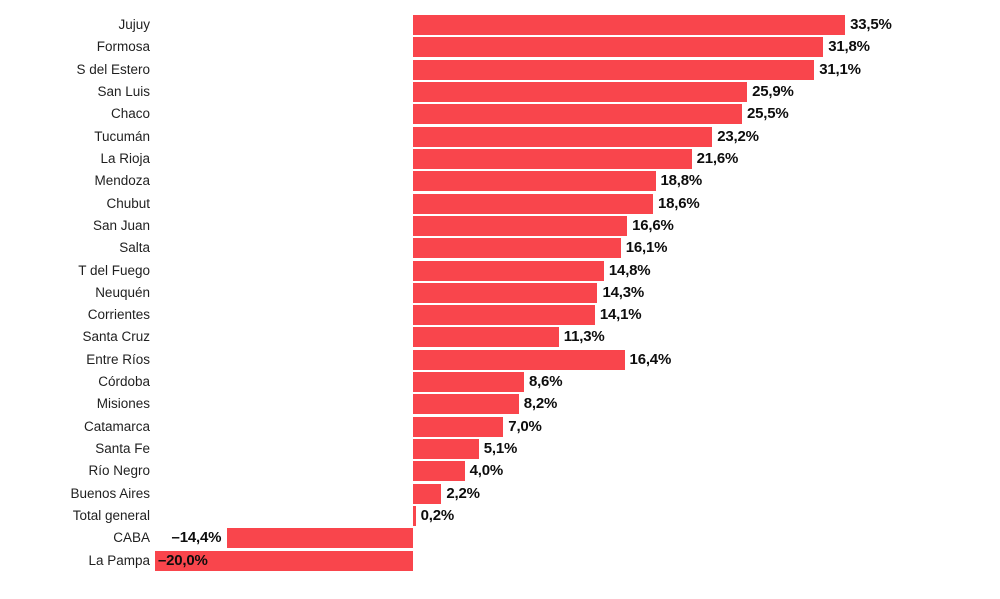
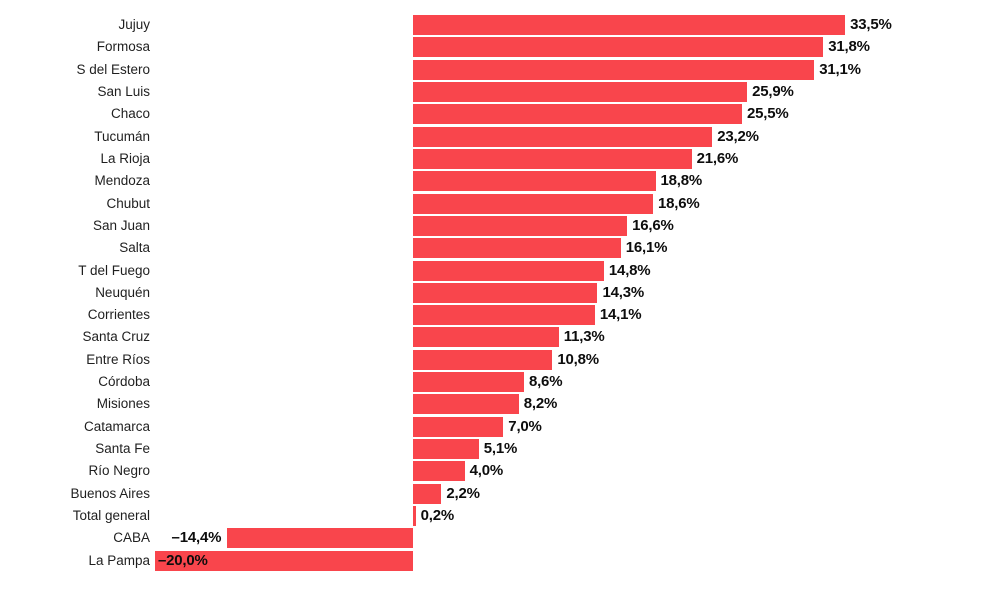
Entre Ríos: 16,4% -> 10,8%
